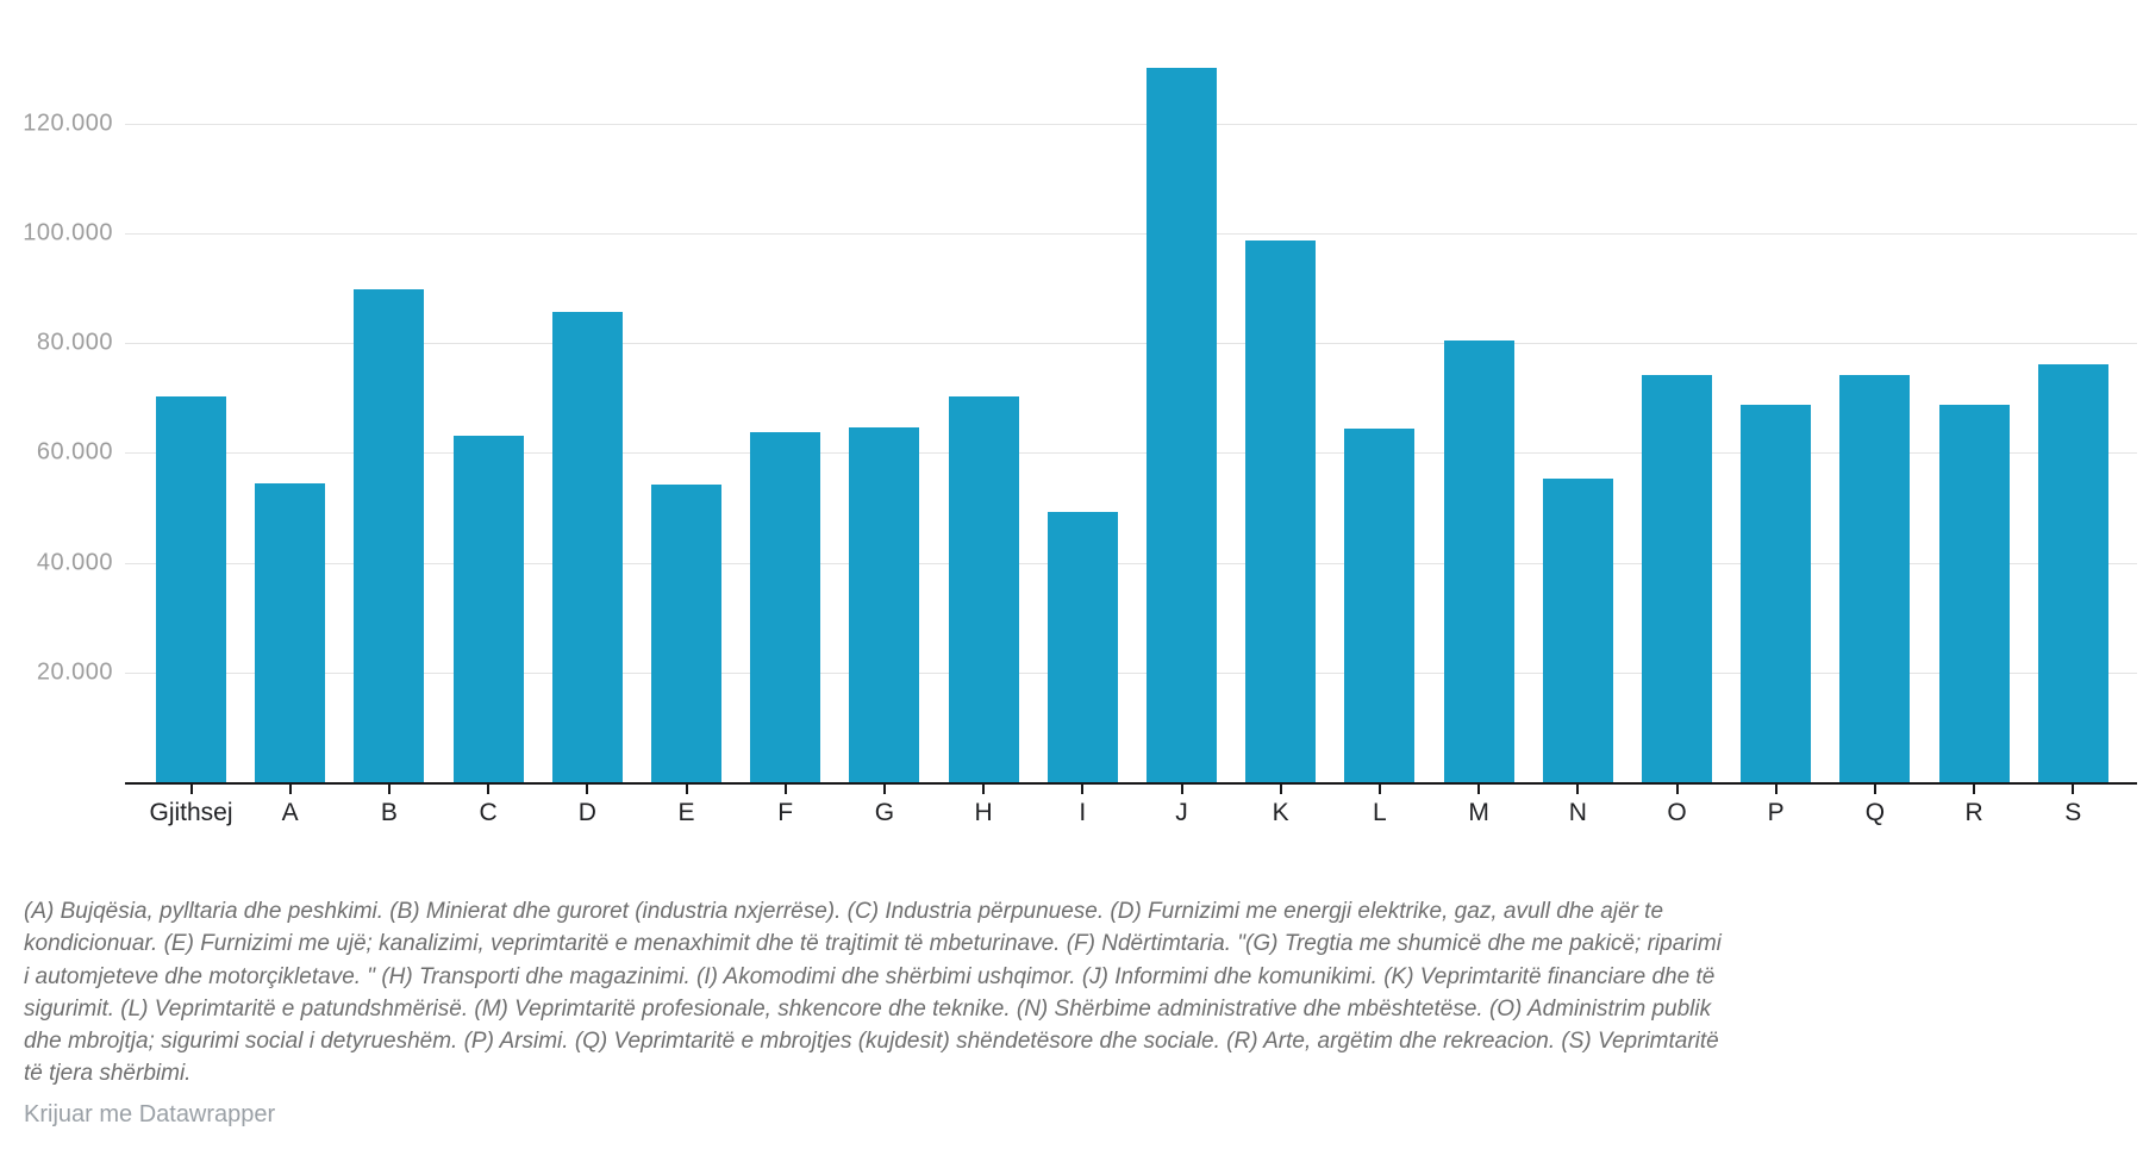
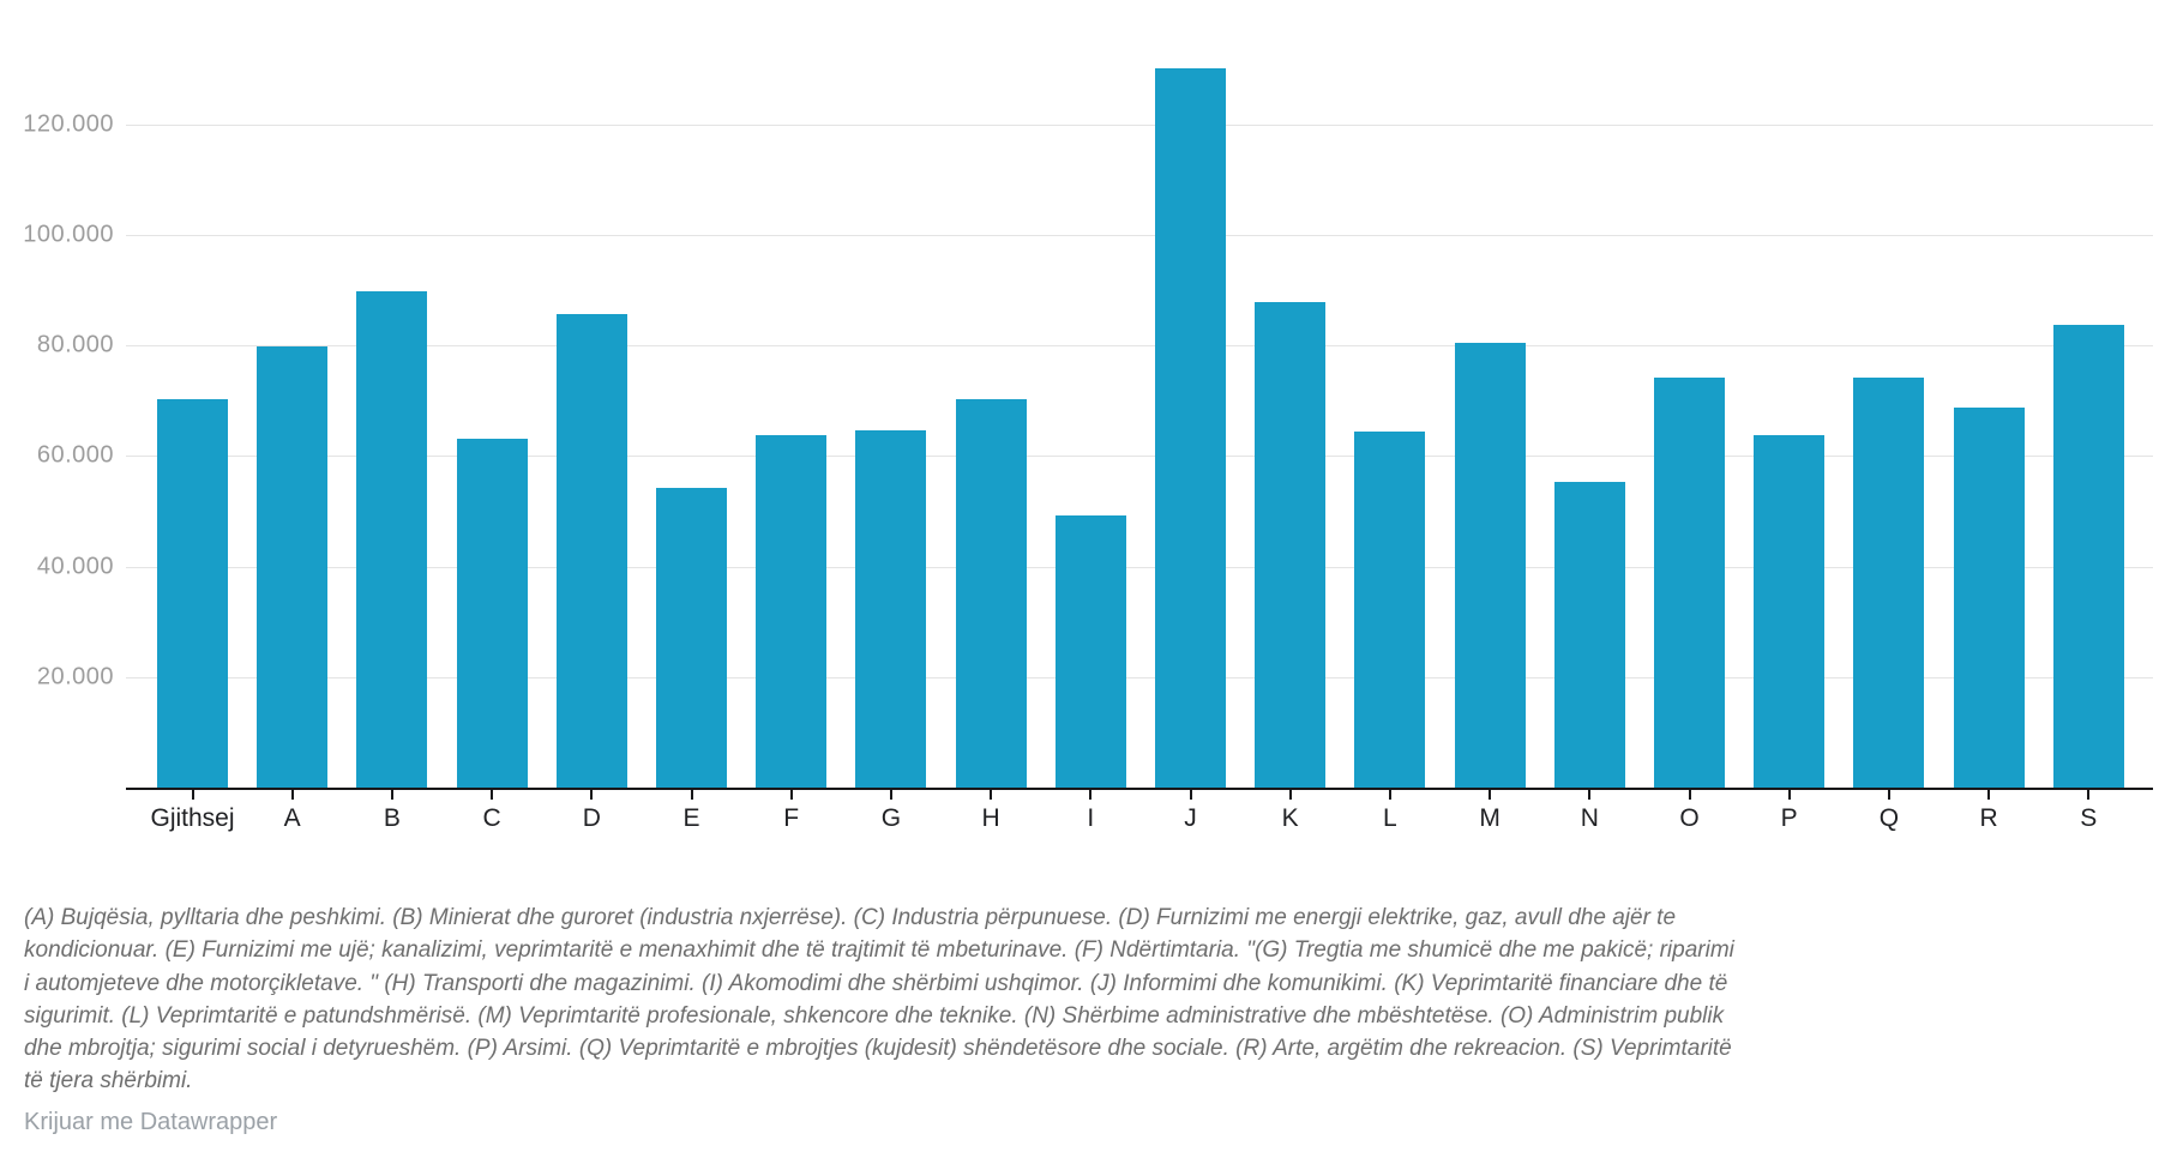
A: 55000 -> 80000
K: 99000 -> 88000
P: 69000 -> 64000
S: 76000 -> 84000
